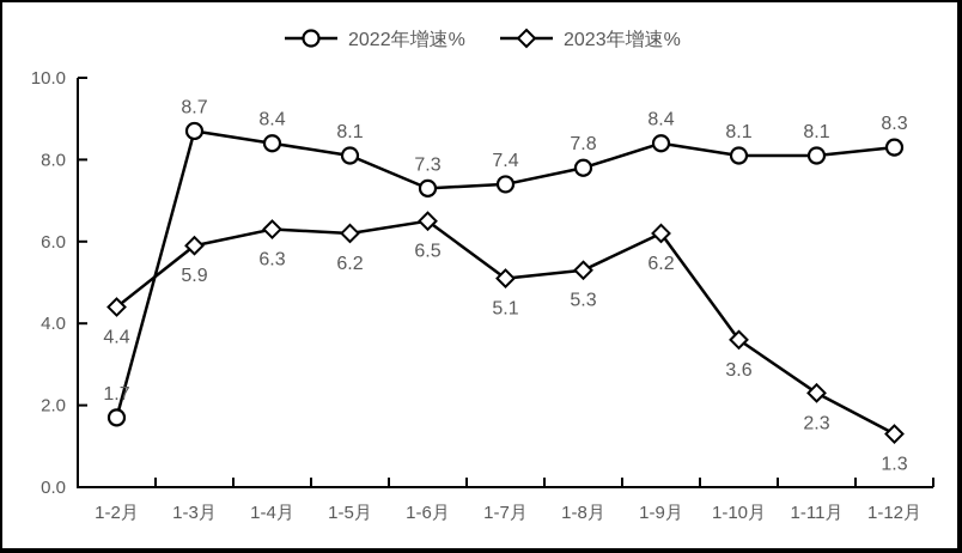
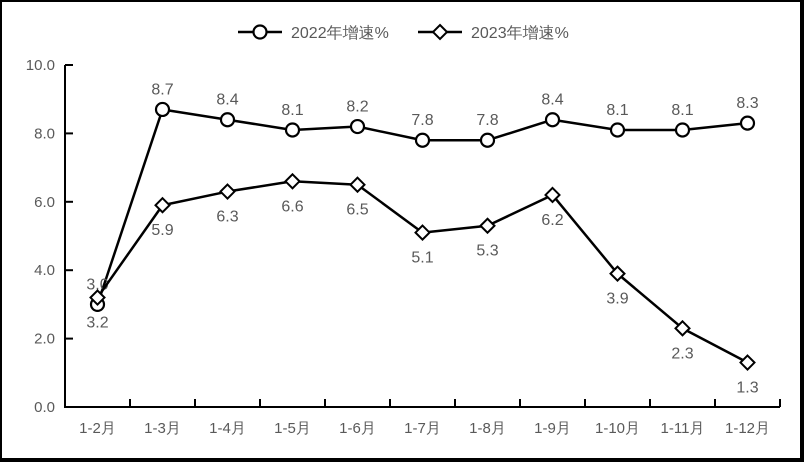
2022年增速%/1-2月: 1.7 -> 3.0
2023年增速%/1-2月: 4.4 -> 3.2
2023年增速%/1-5月: 6.2 -> 6.6
2022年增速%/1-6月: 7.3 -> 8.2
2022年增速%/1-7月: 7.4 -> 7.8
2023年增速%/1-10月: 3.6 -> 3.9
